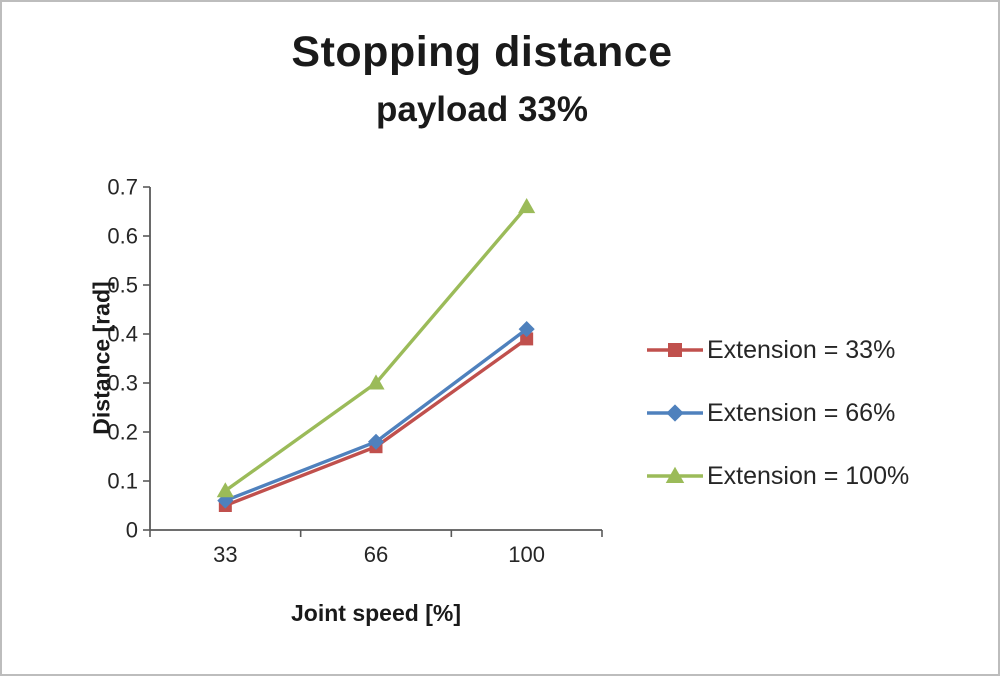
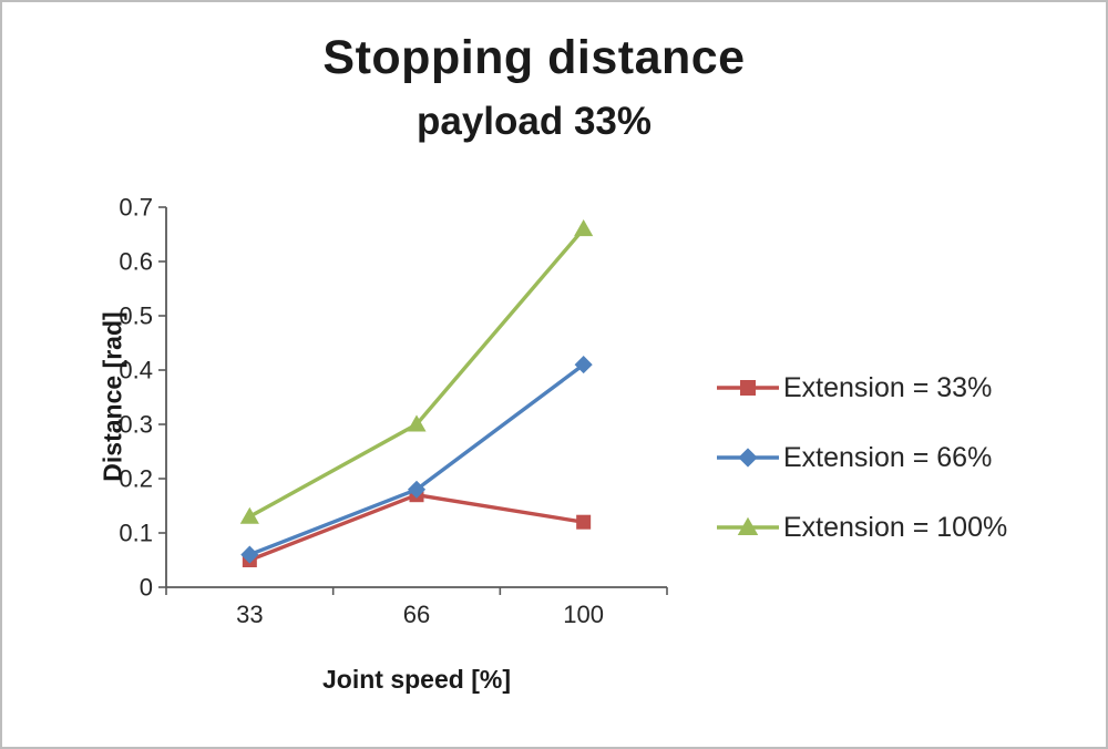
Extension = 100%/33: 0.08 -> 0.13
Extension = 33%/100: 0.39 -> 0.12
